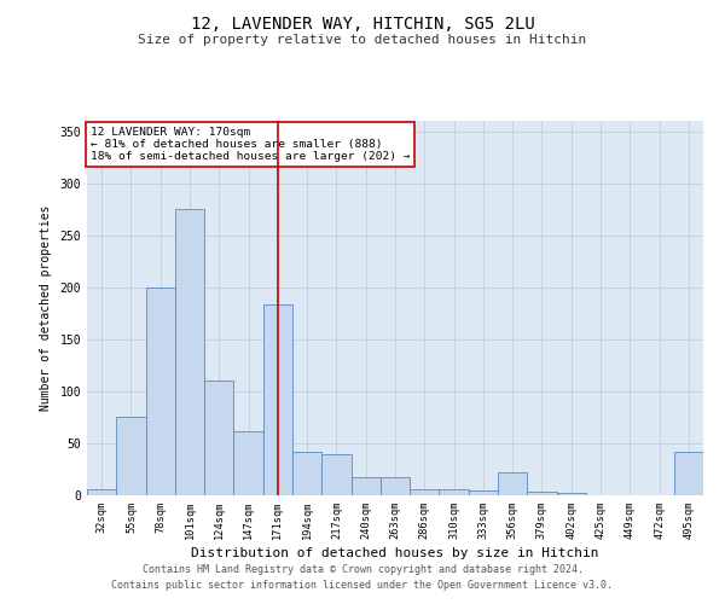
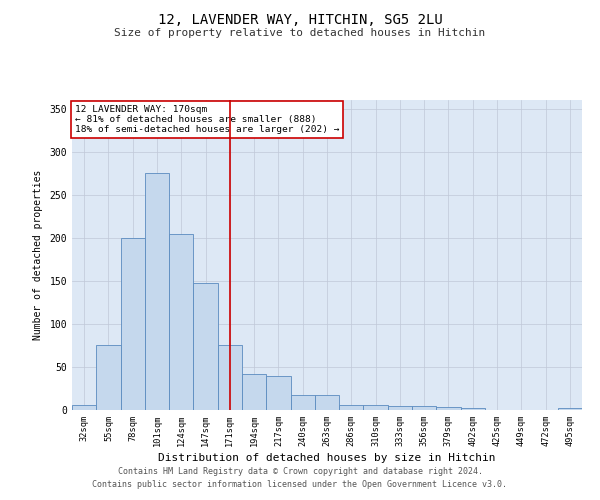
124sqm: 110 -> 204
147sqm: 62 -> 147
171sqm: 184 -> 75
356sqm: 22 -> 5
495sqm: 42 -> 2
